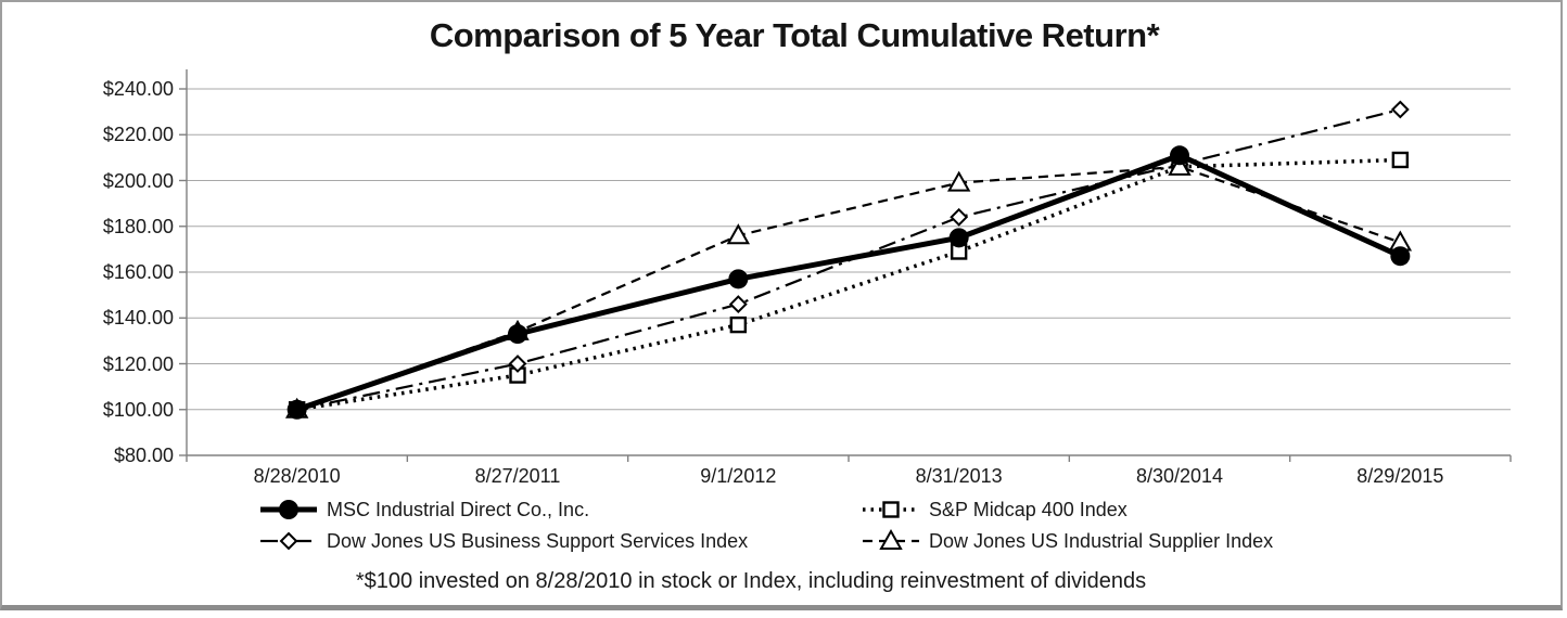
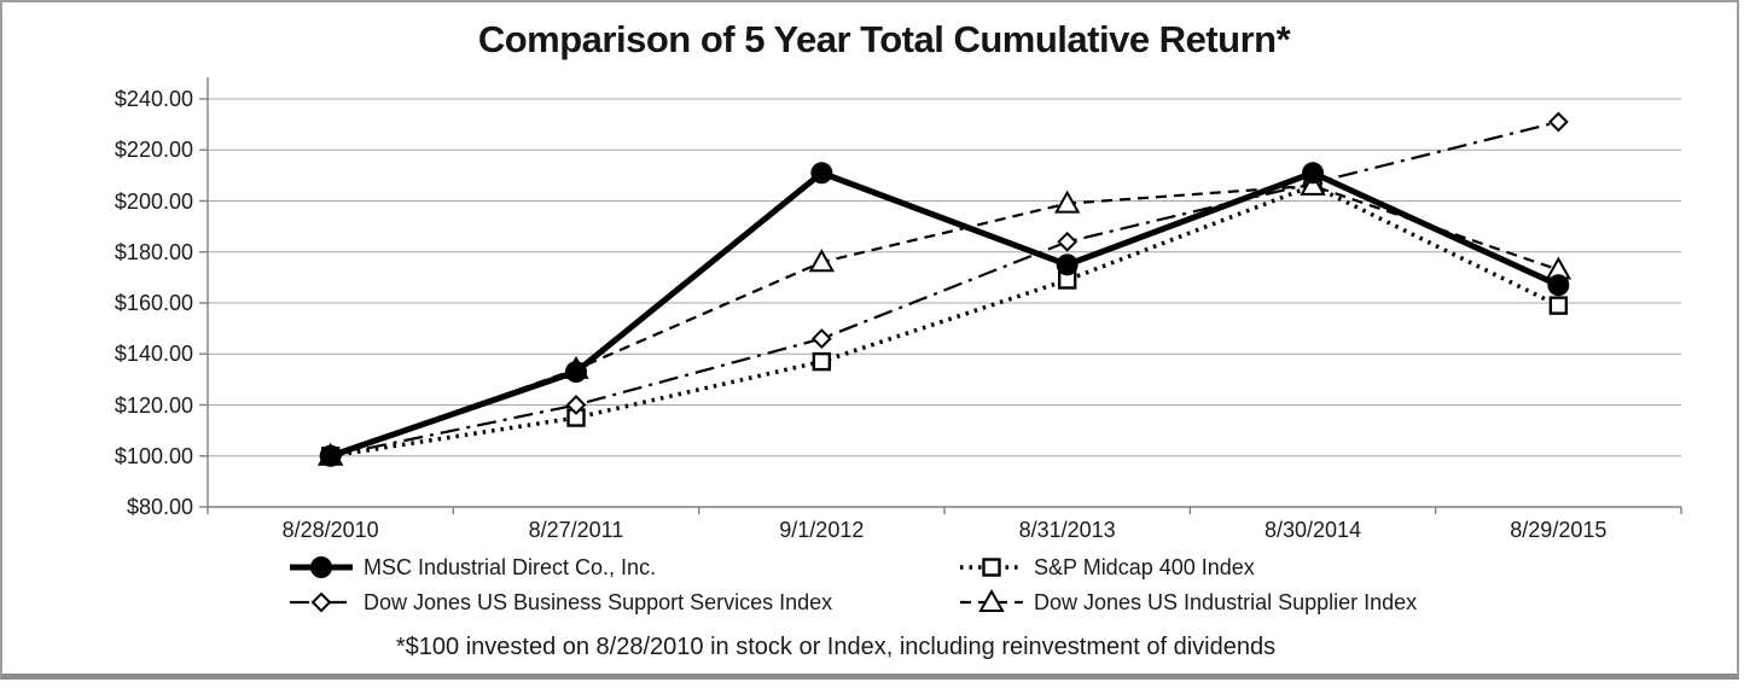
MSC Industrial Direct Co., Inc./9/1/2012: $157 -> $211
S&P Midcap 400 Index/8/29/2015: $209 -> $159
